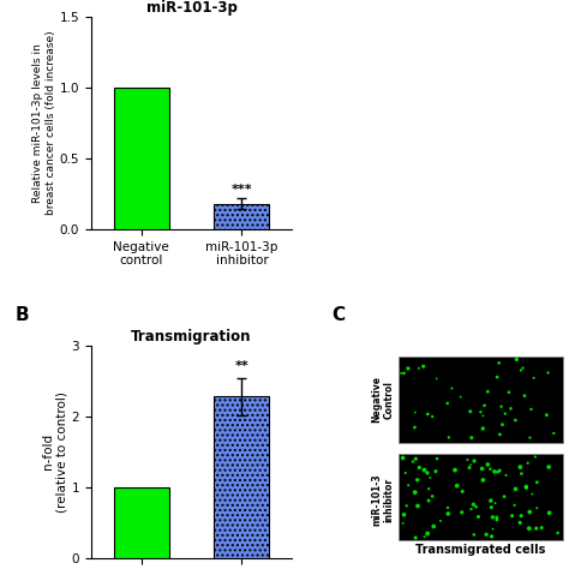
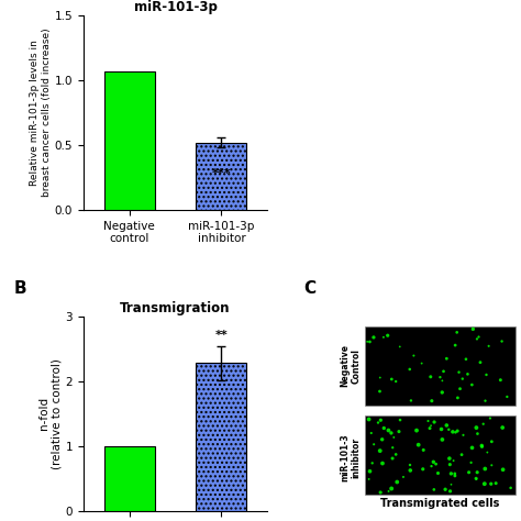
miR-101-3p/Negative control: 1.00 -> 1.07
miR-101-3p/miR-101-3p inhibitor: 0.18 -> 0.52
